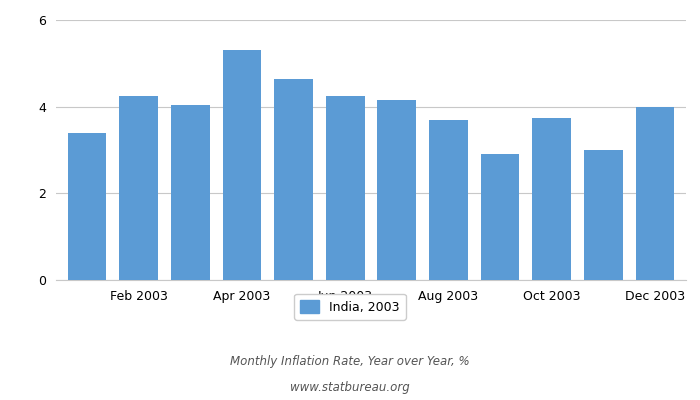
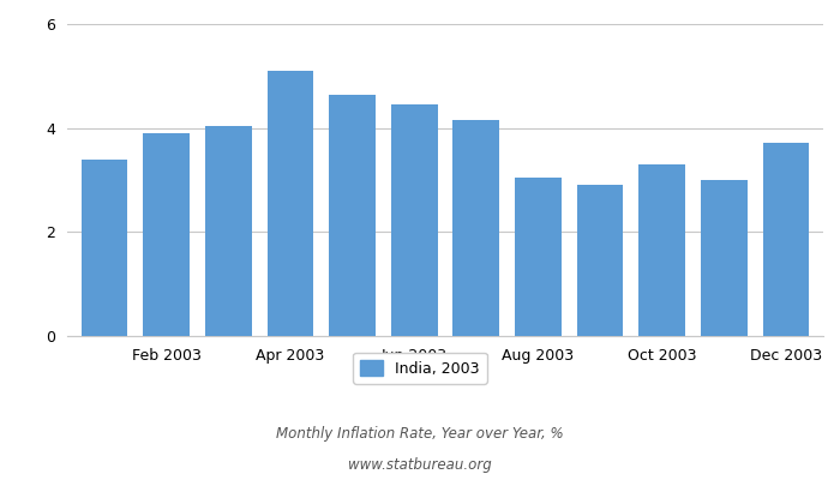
Feb 2003: 4.25 -> 3.90
Apr 2003: 5.30 -> 5.10
Jun 2003: 4.25 -> 4.45
Aug 2003: 3.70 -> 3.05
Oct 2003: 3.75 -> 3.30
Dec 2003: 4.00 -> 3.72
